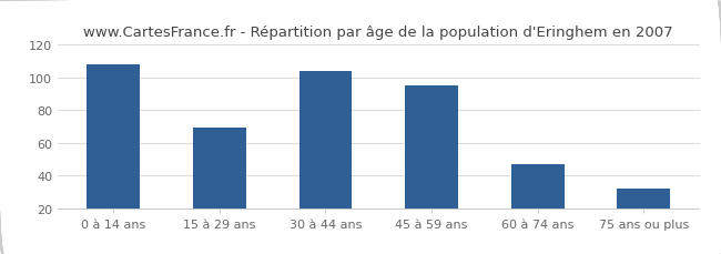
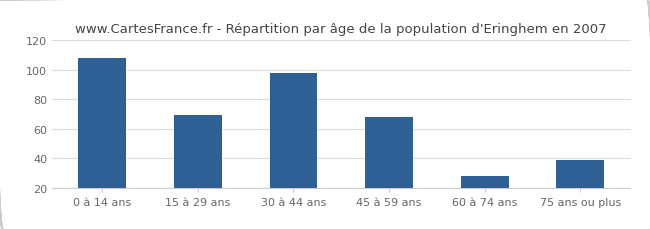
30 à 44 ans: 104 -> 98
45 à 59 ans: 95 -> 68
60 à 74 ans: 47 -> 28
75 ans ou plus: 32 -> 39
